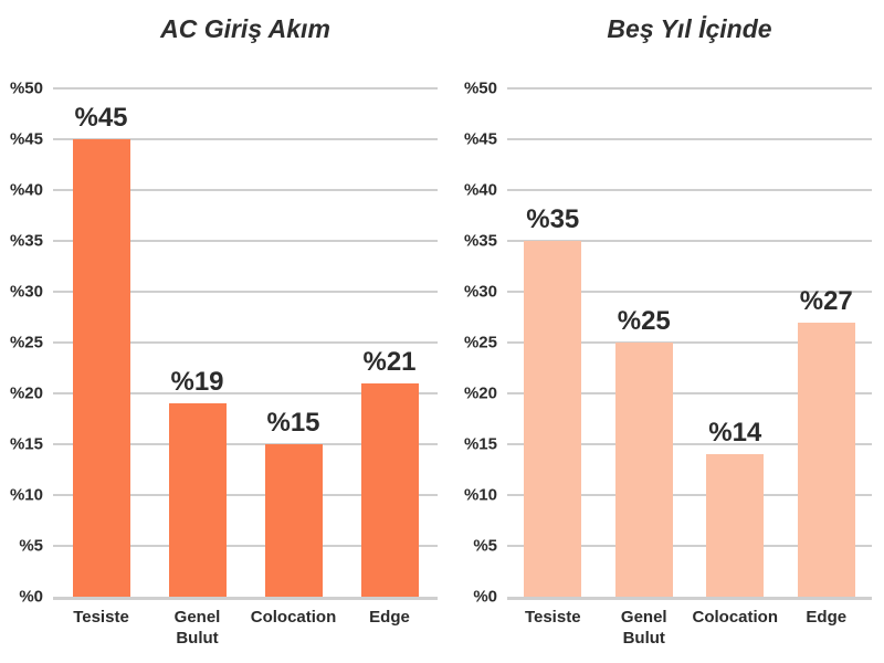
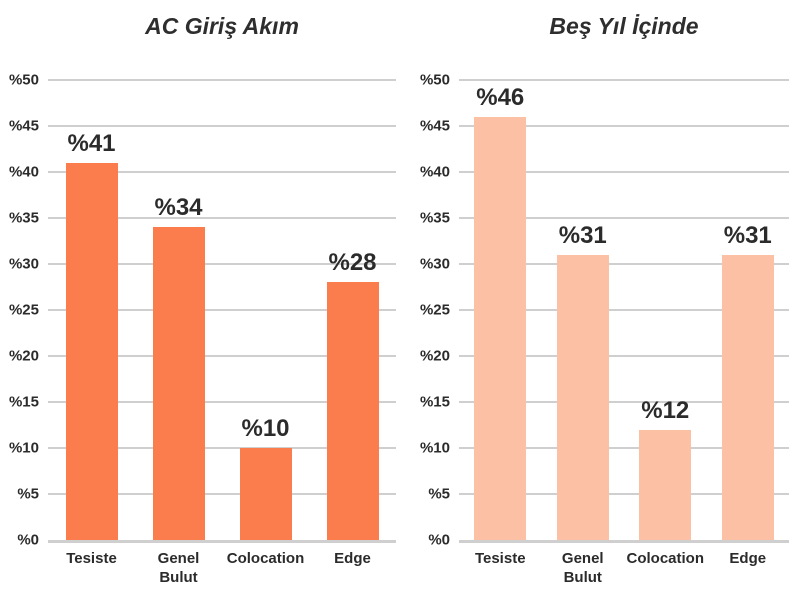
AC Giriş Akım/Tesiste: 45 -> 41
AC Giriş Akım/Genel Bulut: 19 -> 34
AC Giriş Akım/Colocation: 15 -> 10
AC Giriş Akım/Edge: 21 -> 28
Beş Yıl İçinde/Tesiste: 35 -> 46
Beş Yıl İçinde/Genel Bulut: 25 -> 31
Beş Yıl İçinde/Colocation: 14 -> 12
Beş Yıl İçinde/Edge: 27 -> 31
